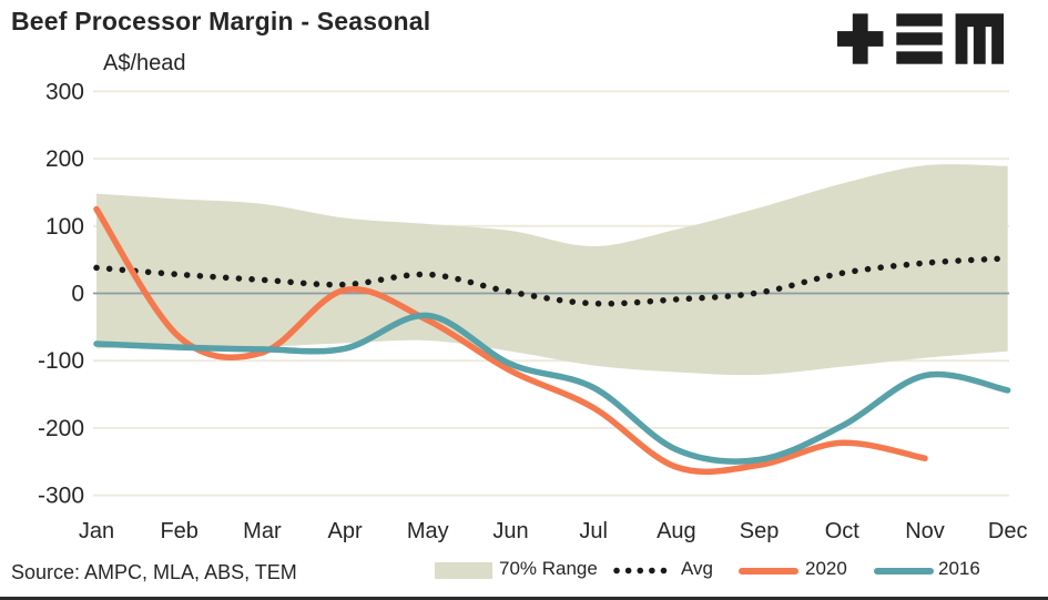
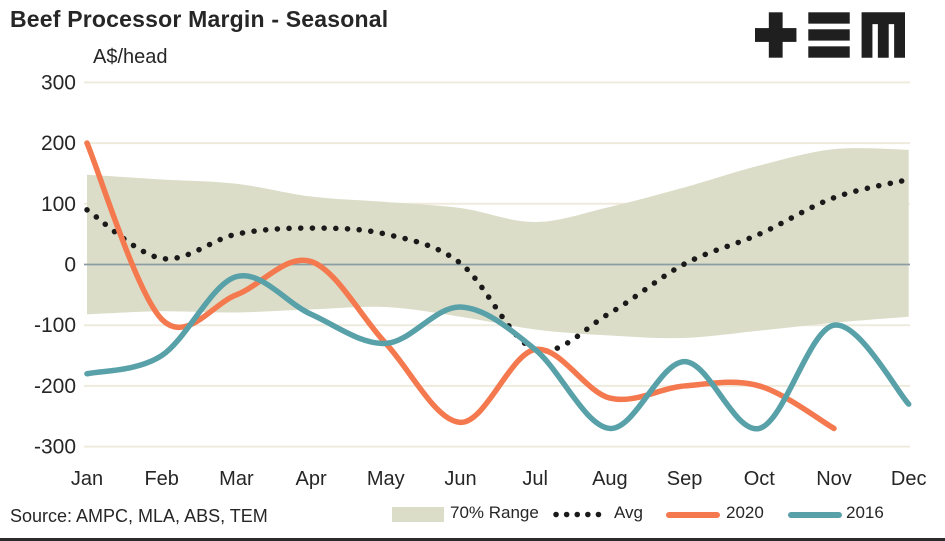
Avg/Jan: 40 -> 90
2020/Jan: 120 -> 200
2016/Jan: -80 -> -180
Avg/Feb: 30 -> 10
2020/Feb: -60 -> -90
2016/Feb: -80 -> -150
Avg/Mar: 20 -> 50
2020/Mar: -90 -> -50
2016/Mar: -80 -> -20
Avg/Apr: 10 -> 60
Avg/May: 30 -> 50
2020/May: -40 -> -130
2016/May: -30 -> -130
2020/Jun: -120 -> -260
2016/Jun: -100 -> -70
Avg/Jul: -20 -> -140
2020/Jul: -170 -> -140
Avg/Aug: -10 -> -80
2020/Aug: -260 -> -220
2016/Aug: -230 -> -270
2020/Sep: -260 -> -200
2016/Sep: -250 -> -160
Avg/Oct: 30 -> 50
2020/Oct: -220 -> -200
2016/Oct: -200 -> -270
Avg/Nov: 40 -> 110
2020/Nov: -240 -> -270
2016/Nov: -120 -> -100
Avg/Dec: 50 -> 140
2016/Dec: -140 -> -230
